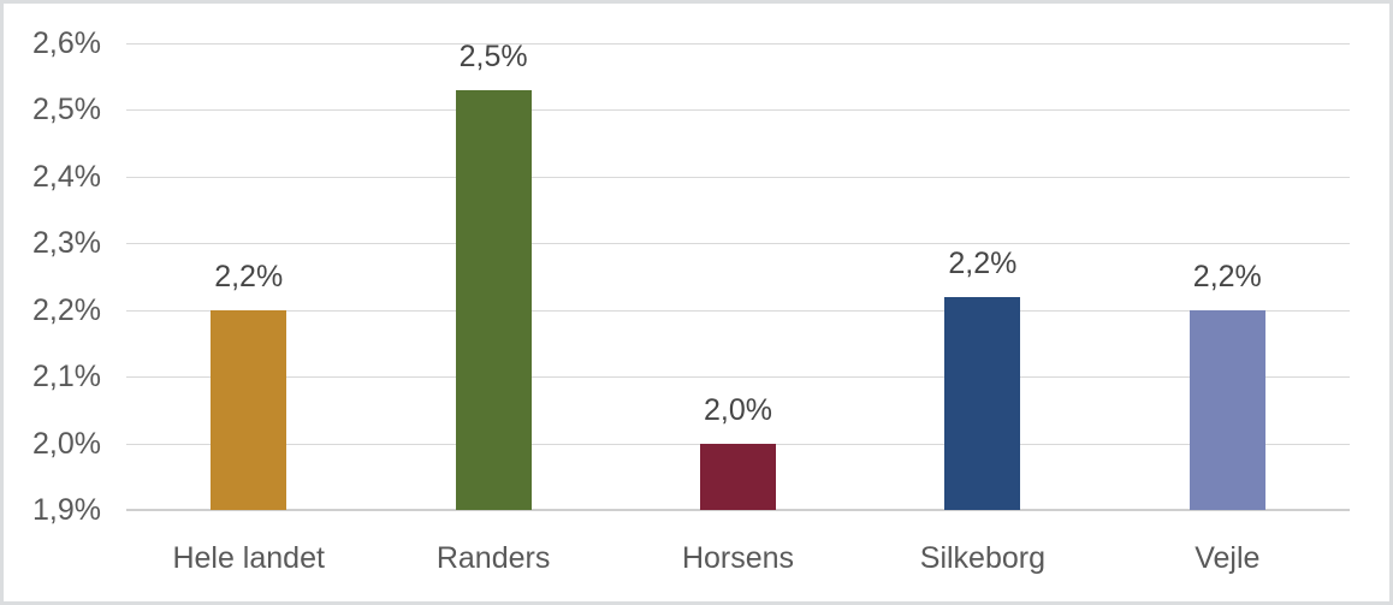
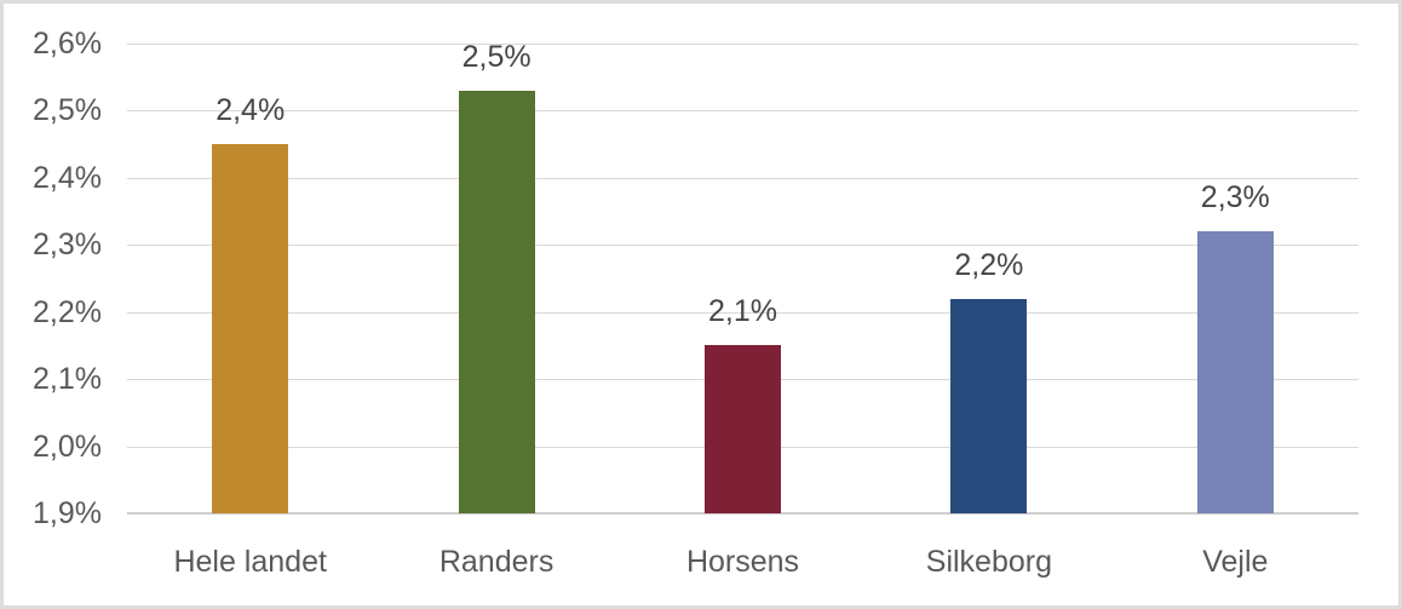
Hele landet: 2,2% -> 2,4%
Horsens: 2,0% -> 2,1%
Vejle: 2,2% -> 2,3%
